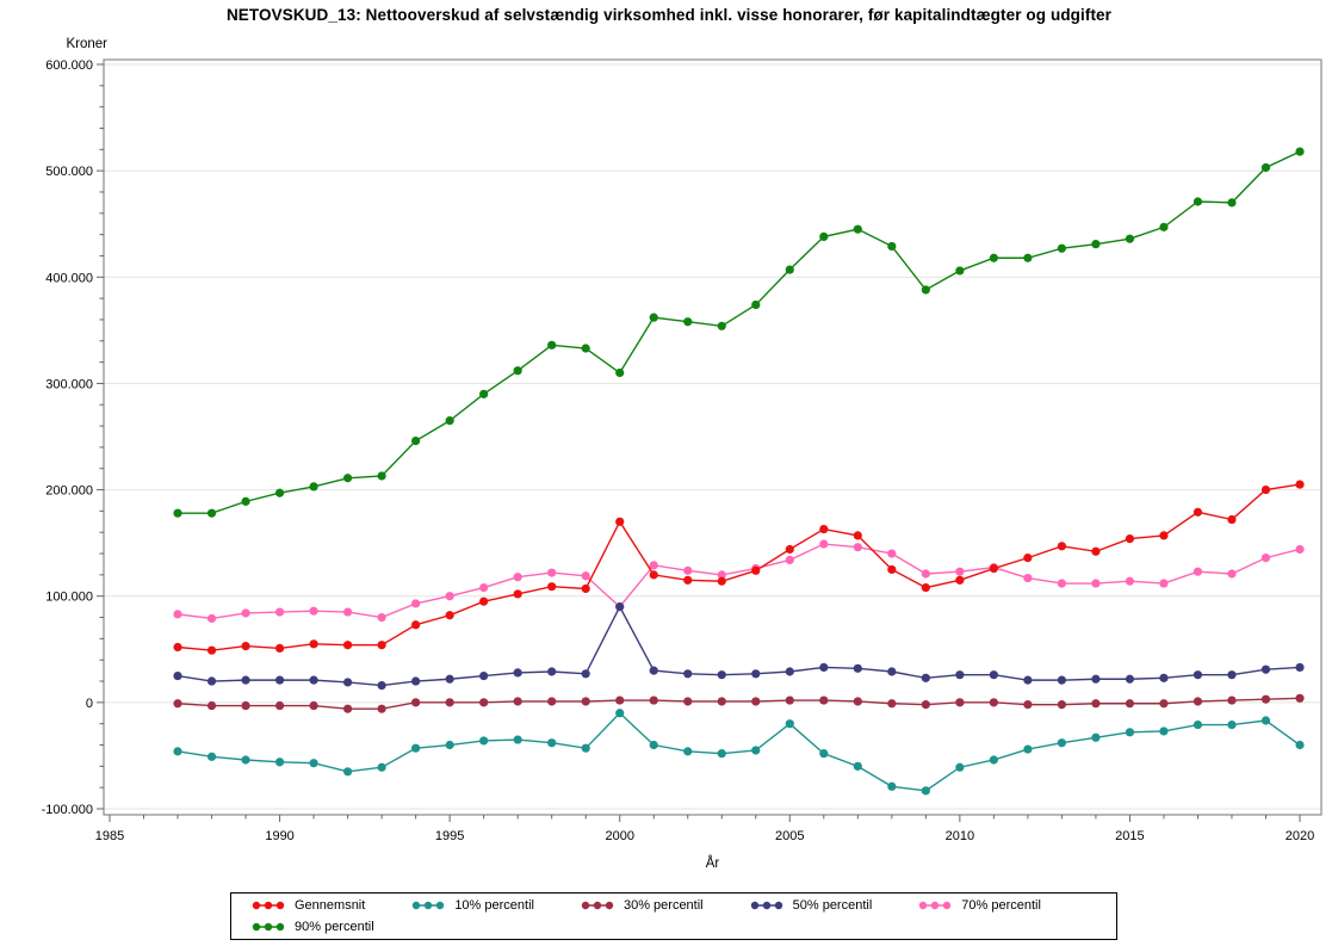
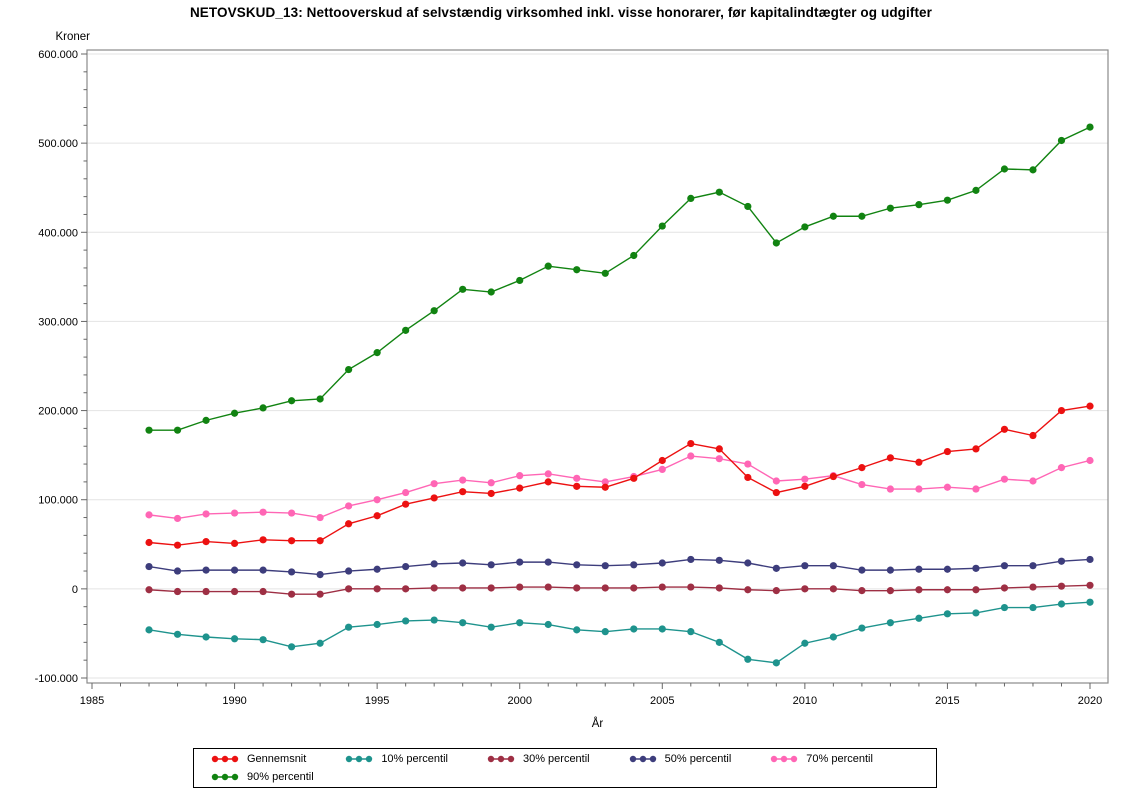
Gennemsnit/2000: 170000 -> 110000
10% percentil/2000: -10000 -> -40000
50% percentil/2000: 90000 -> 30000
70% percentil/2000: 90000 -> 130000
90% percentil/2000: 310000 -> 350000
10% percentil/2005: -20000 -> -40000
10% percentil/2020: -40000 -> -20000
